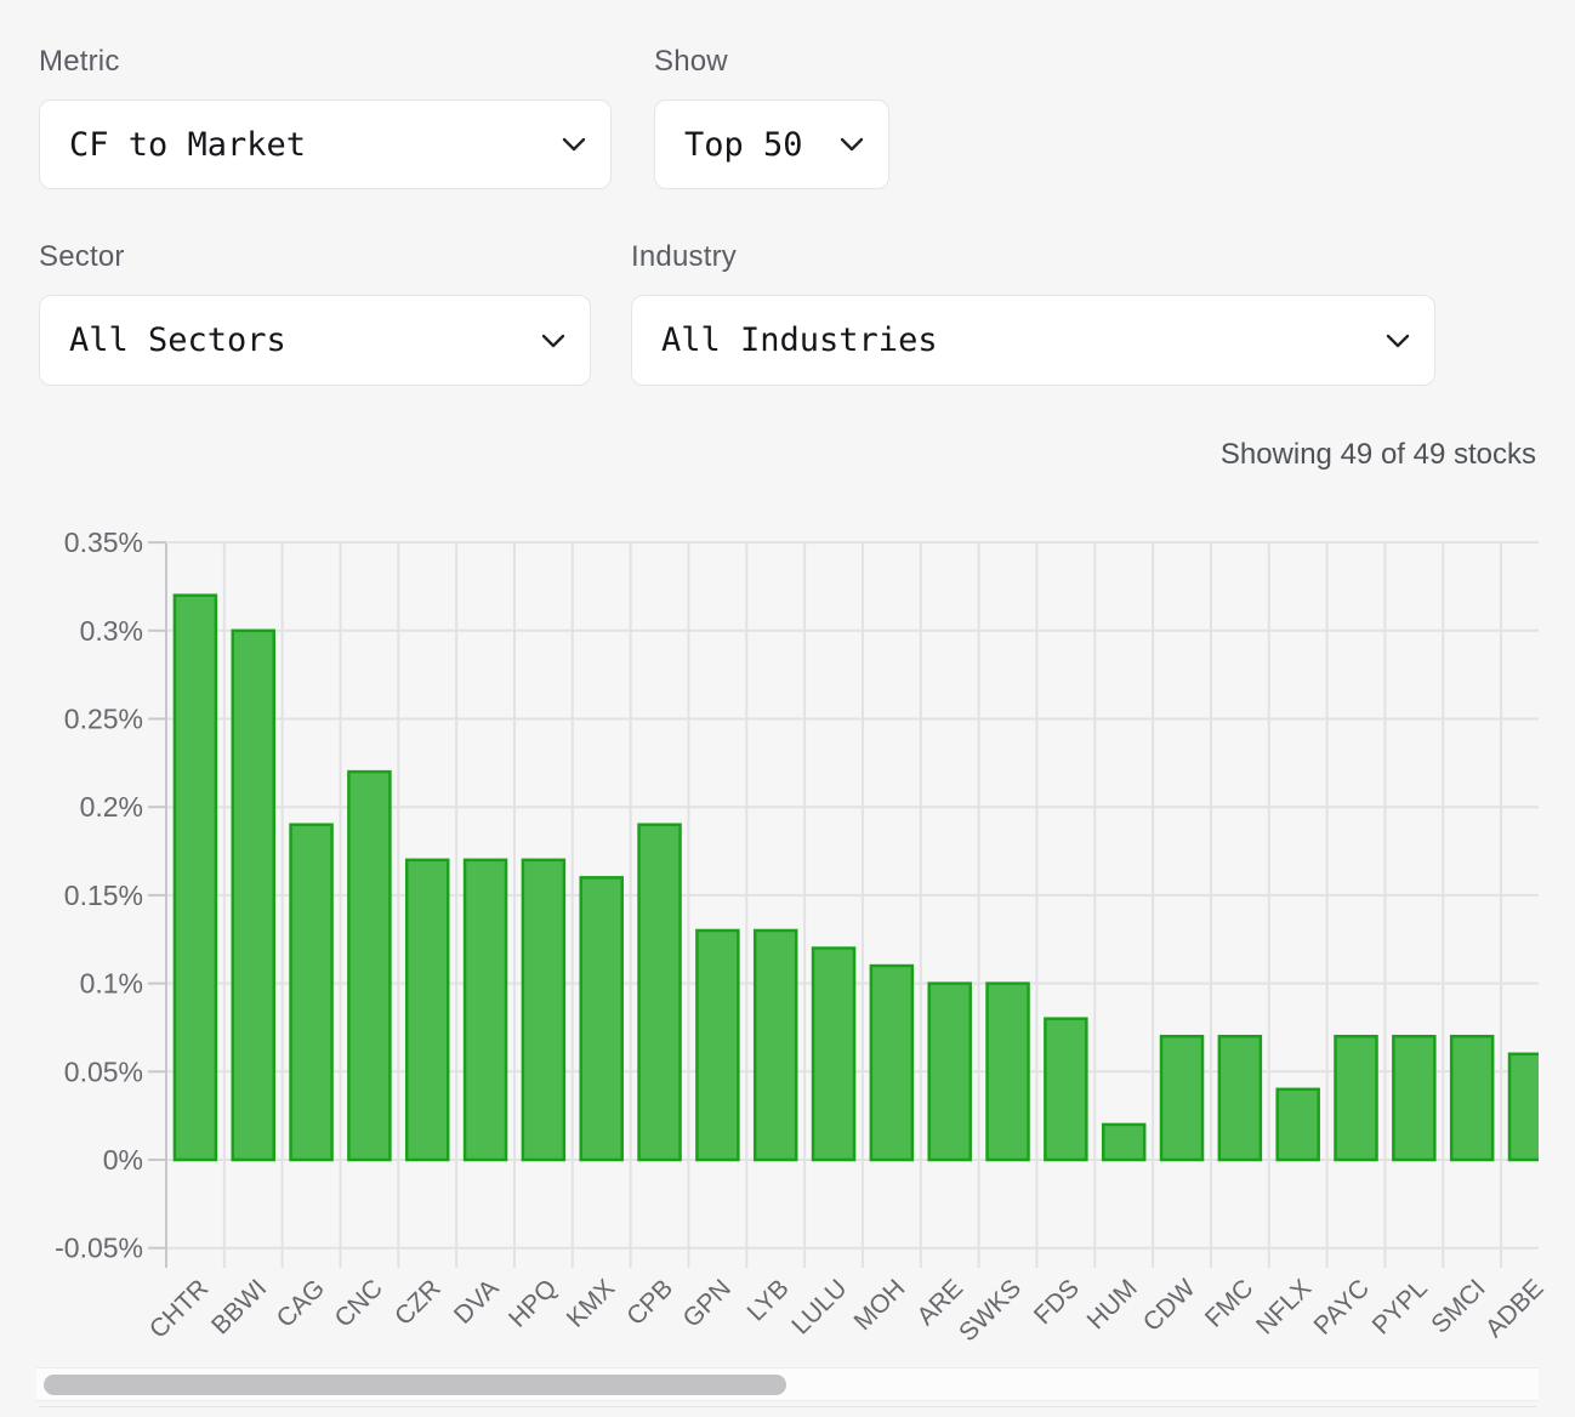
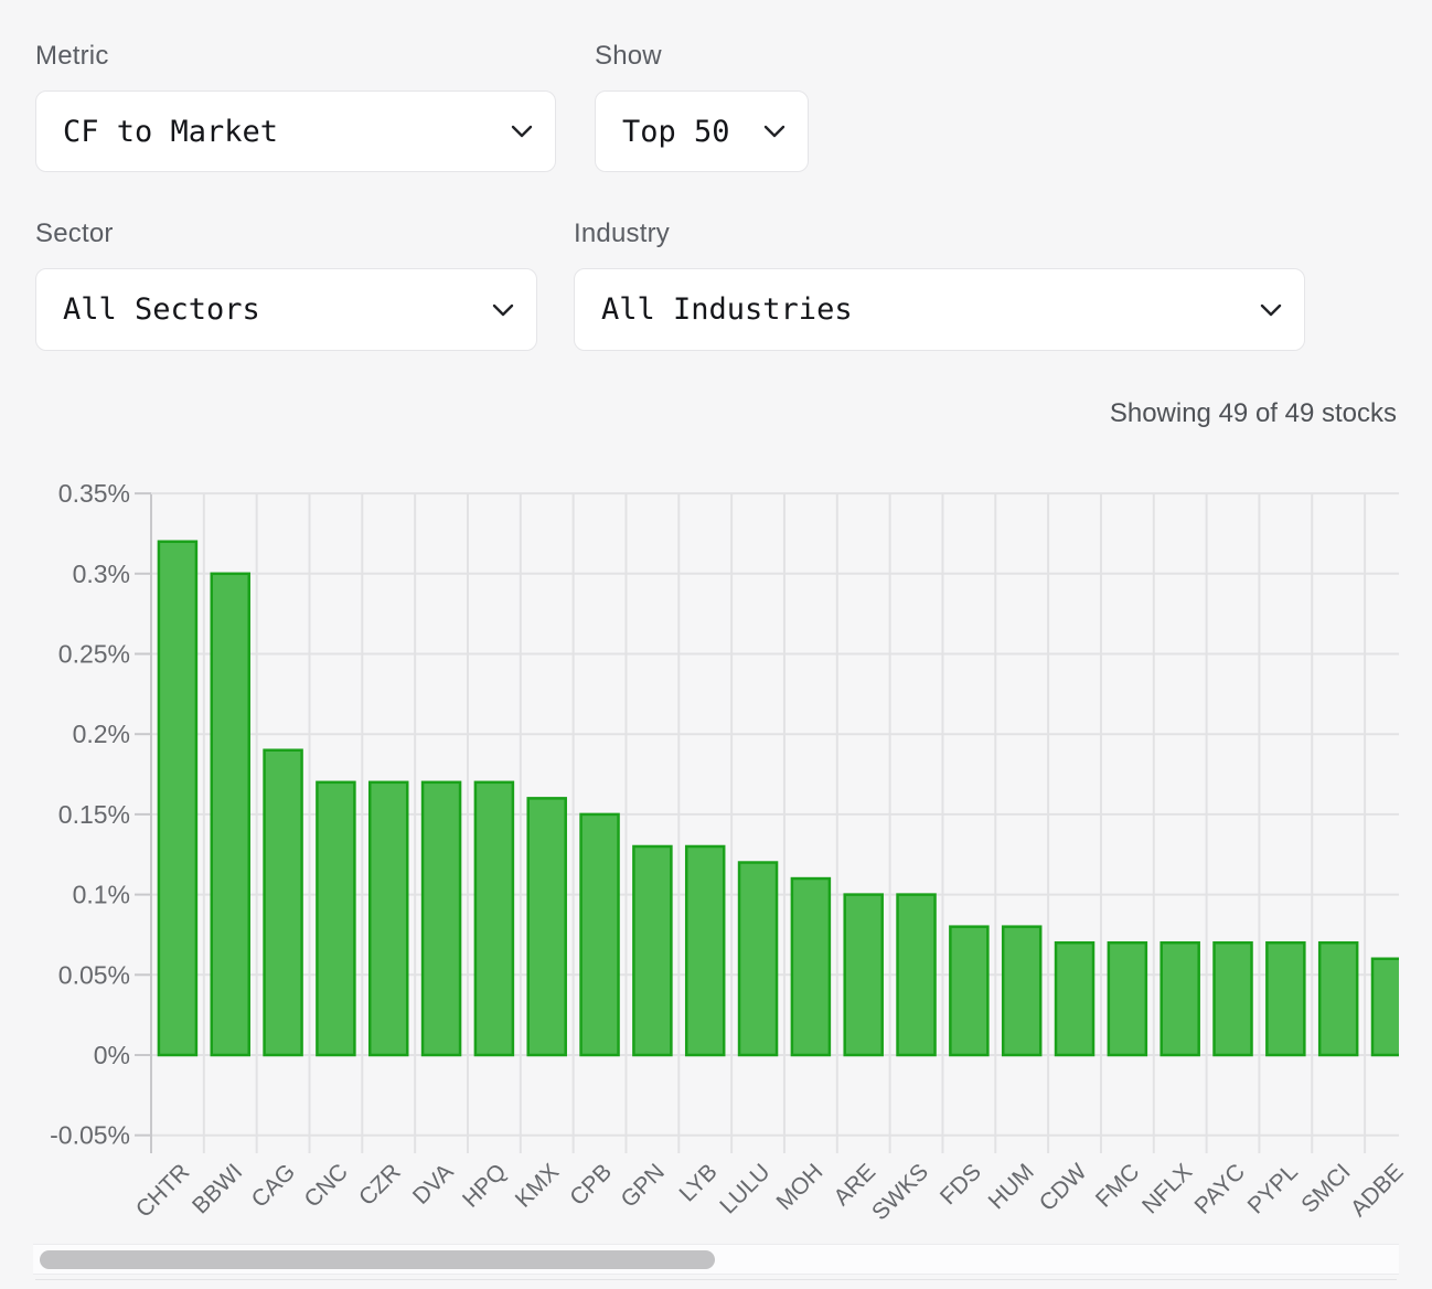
CNC: 0.22% -> 0.17%
CPB: 0.19% -> 0.15%
HUM: 0.02% -> 0.08%
NFLX: 0.04% -> 0.07%
